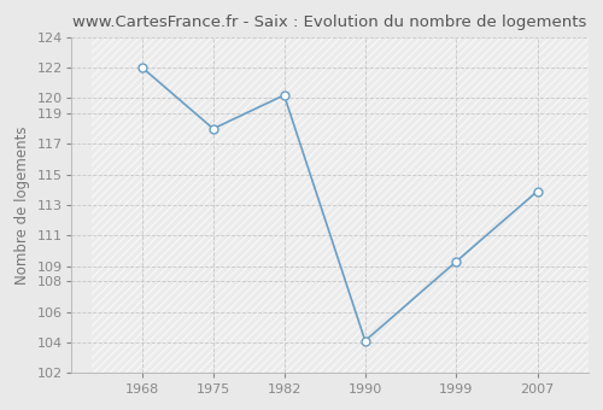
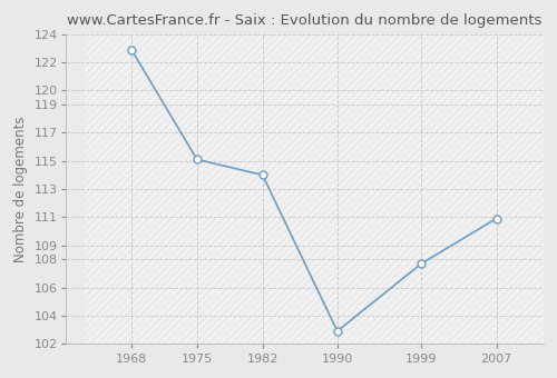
1968: 122.0 -> 122.9
1975: 118.0 -> 115.1
1982: 120.2 -> 114.0
1990: 104.1 -> 102.9
1999: 109.3 -> 107.7
2007: 113.9 -> 110.9
